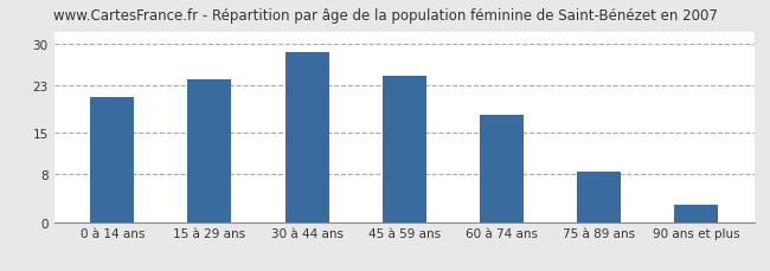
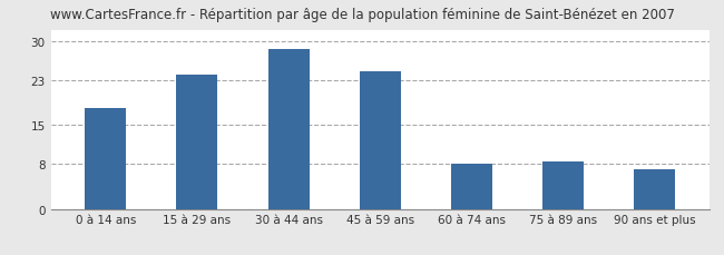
0 à 14 ans: 21.0 -> 18.0
60 à 74 ans: 18.0 -> 8.0
90 ans et plus: 3.0 -> 7.0
